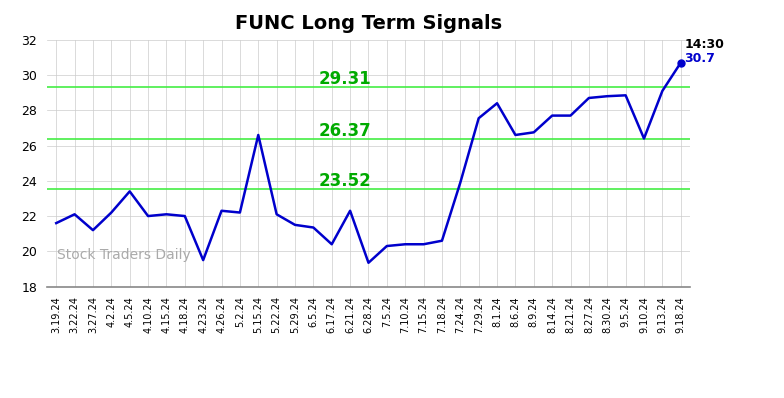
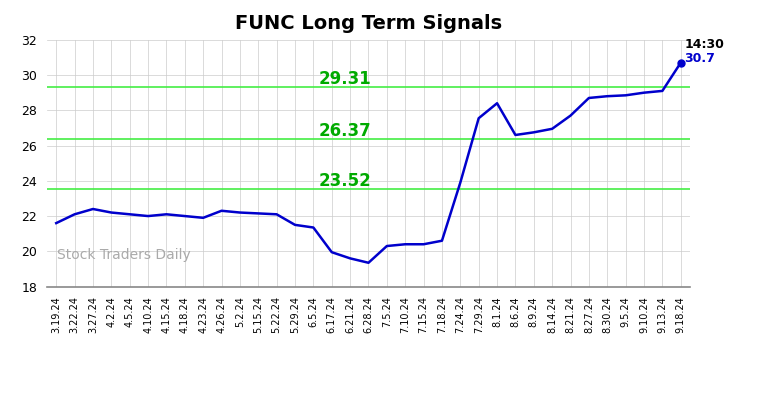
3.27.24: 21.2 -> 22.4
4.5.24: 23.4 -> 22.1
4.23.24: 19.5 -> 21.9
5.15.24: 26.6 -> 22.1
6.17.24: 20.4 -> 19.9
6.21.24: 22.3 -> 19.6
8.14.24: 27.7 -> 26.9
9.10.24: 26.4 -> 29.0
